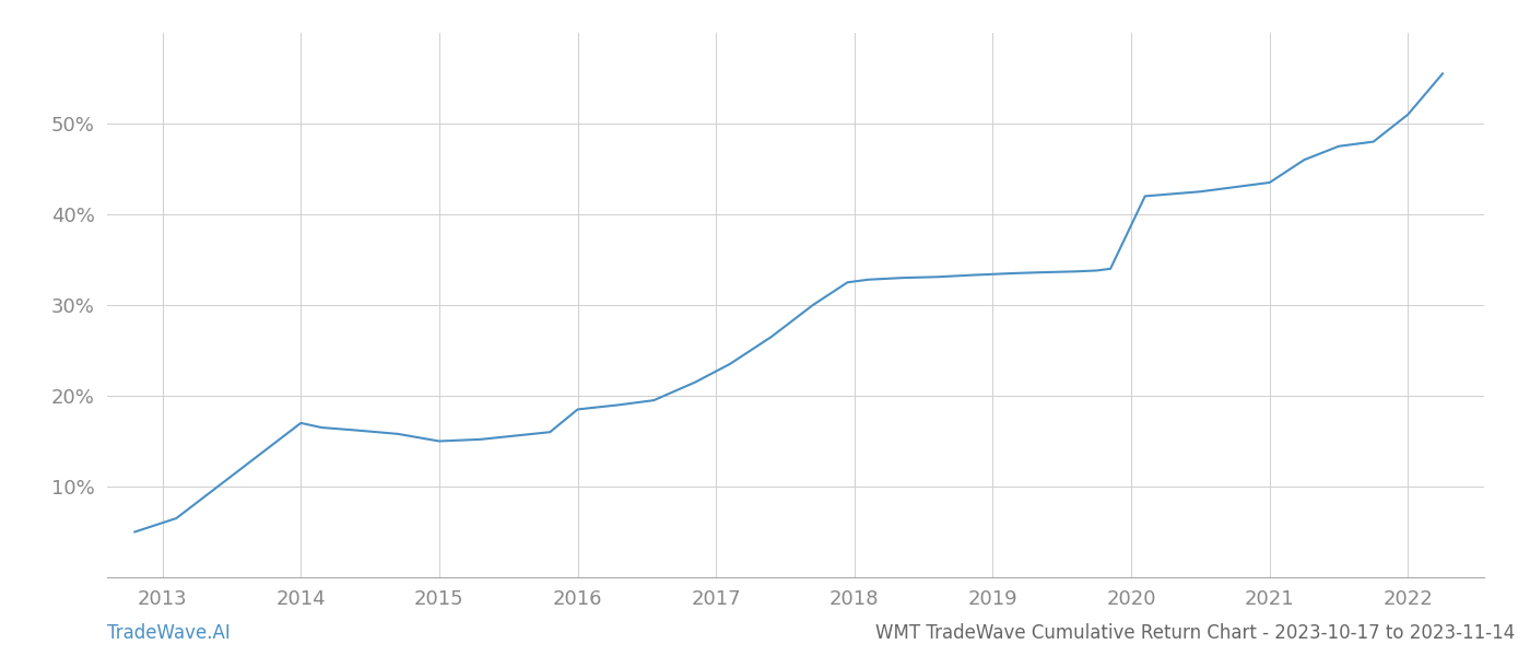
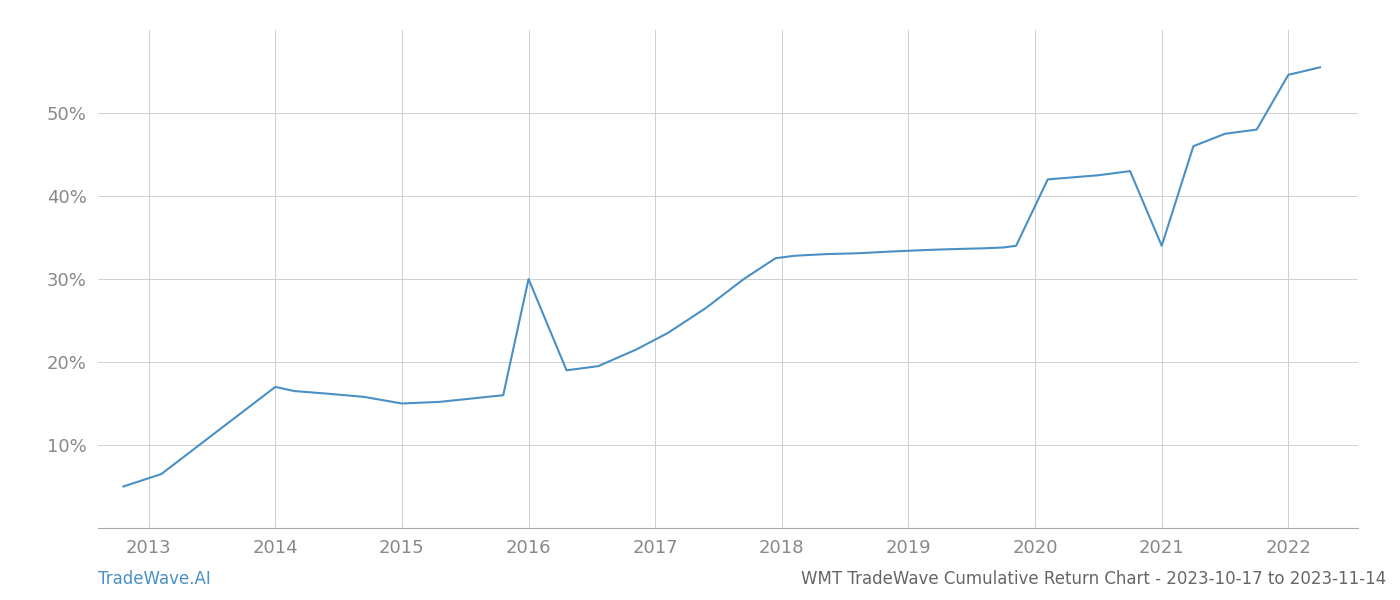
2016: 18.5% -> 30.0%
2021: 43.5% -> 34.0%
2022: 51.0% -> 54.6%
